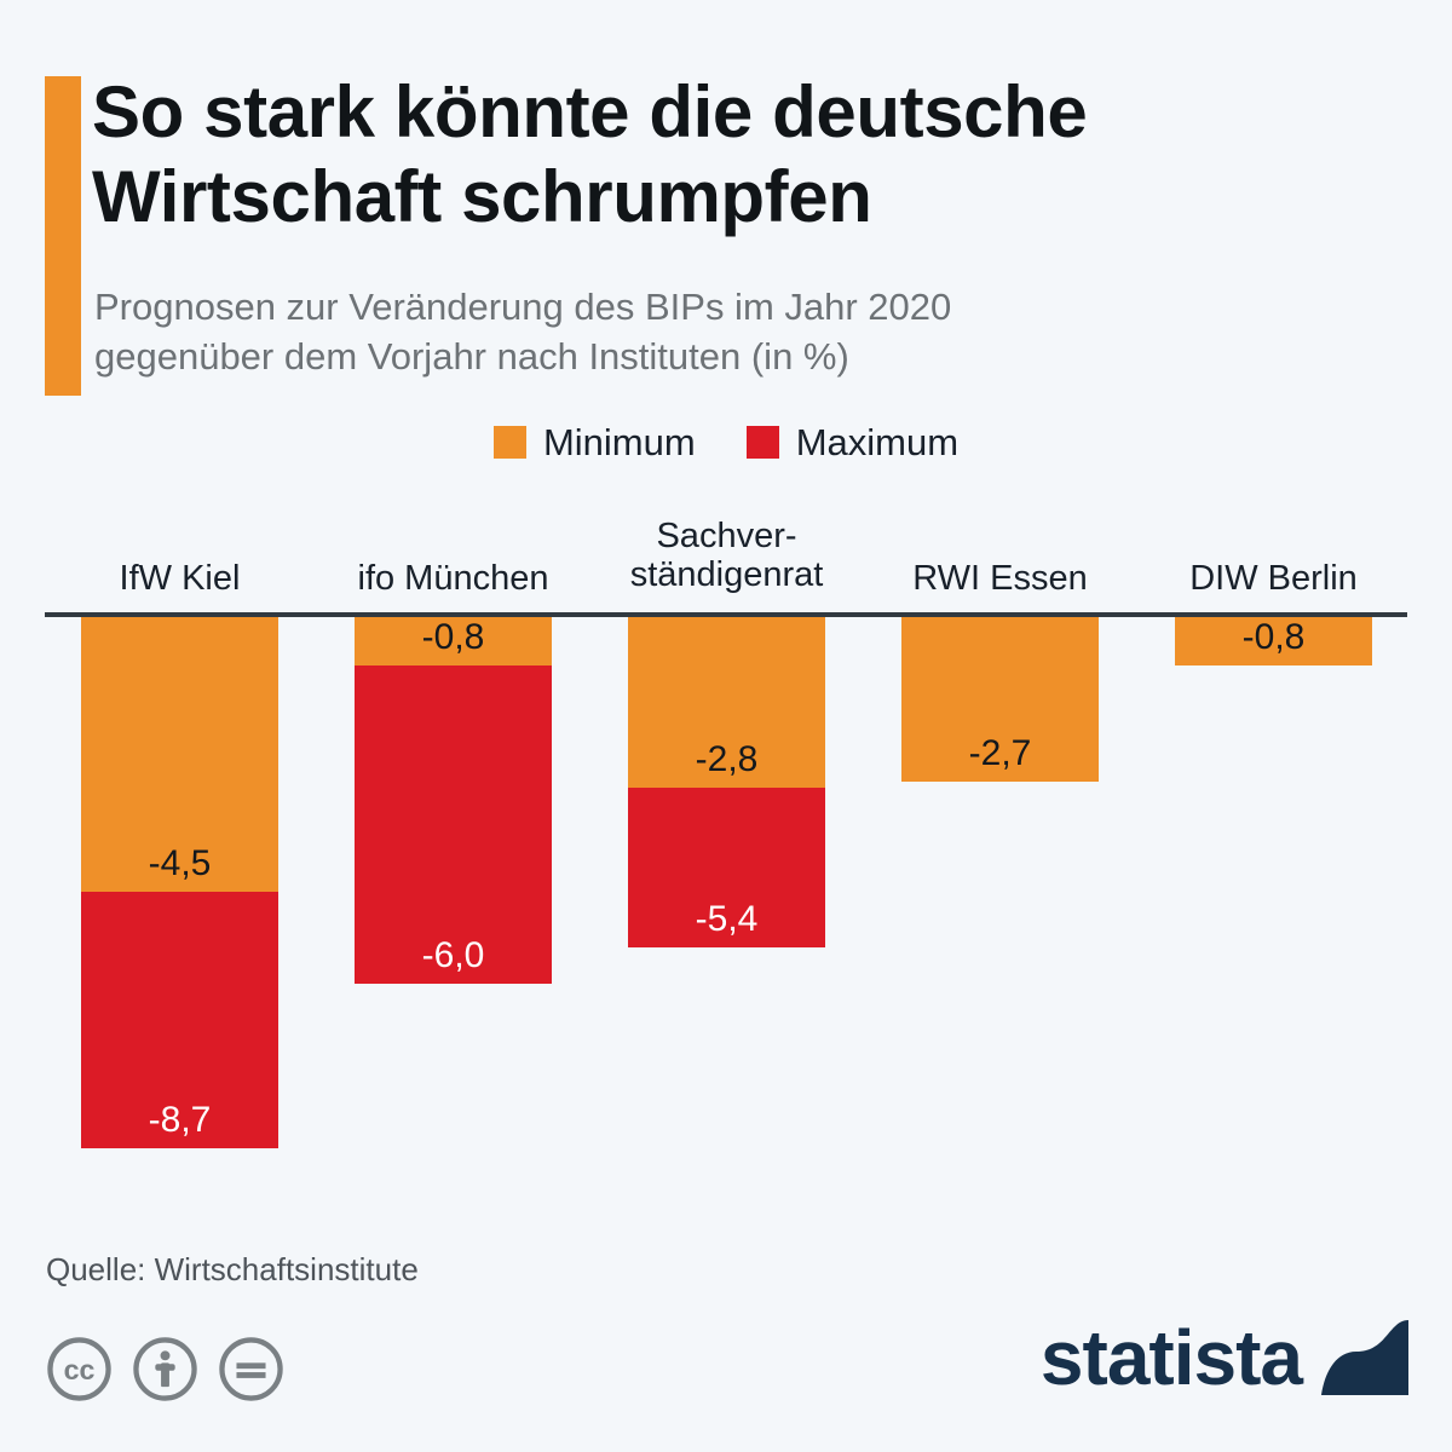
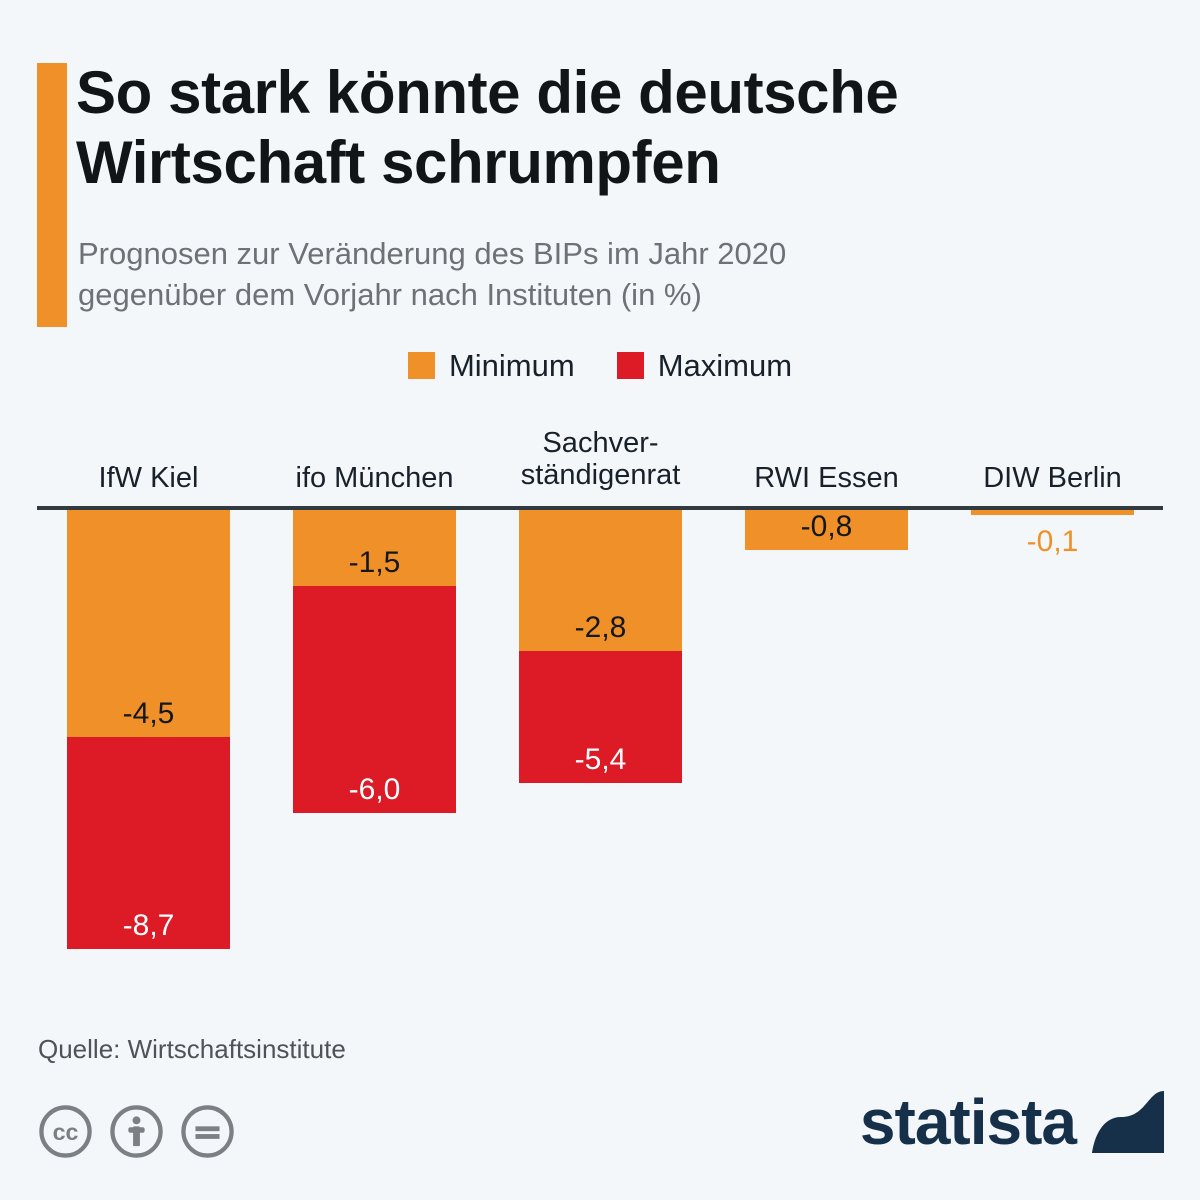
Minimum/ifo München: -0,8 -> -1,5
Minimum/RWI Essen: -2,7 -> -0,8
Minimum/DIW Berlin: -0,8 -> -0,1
